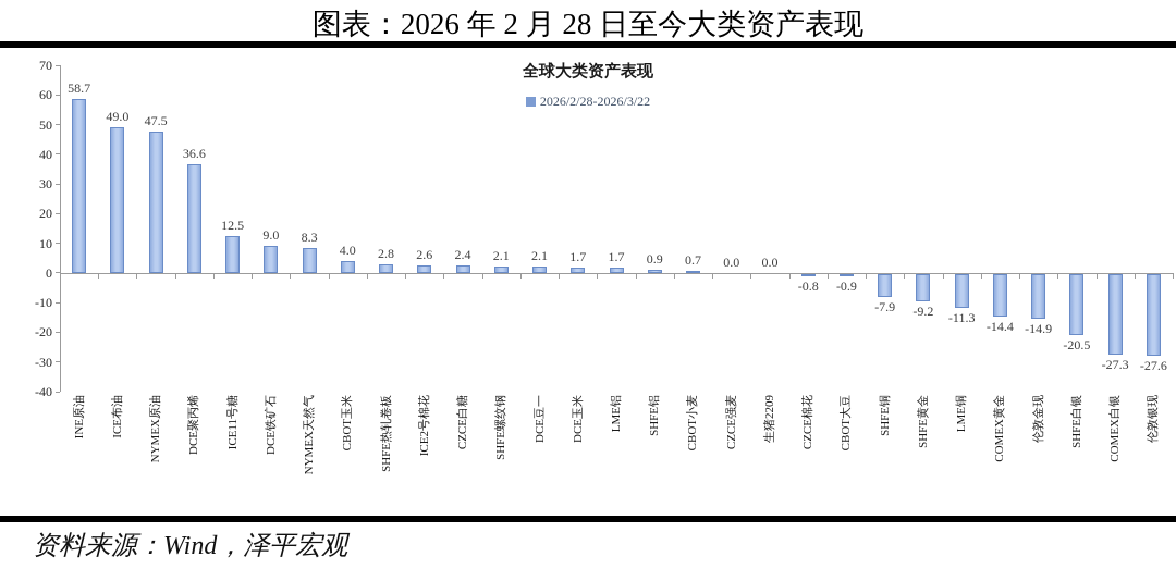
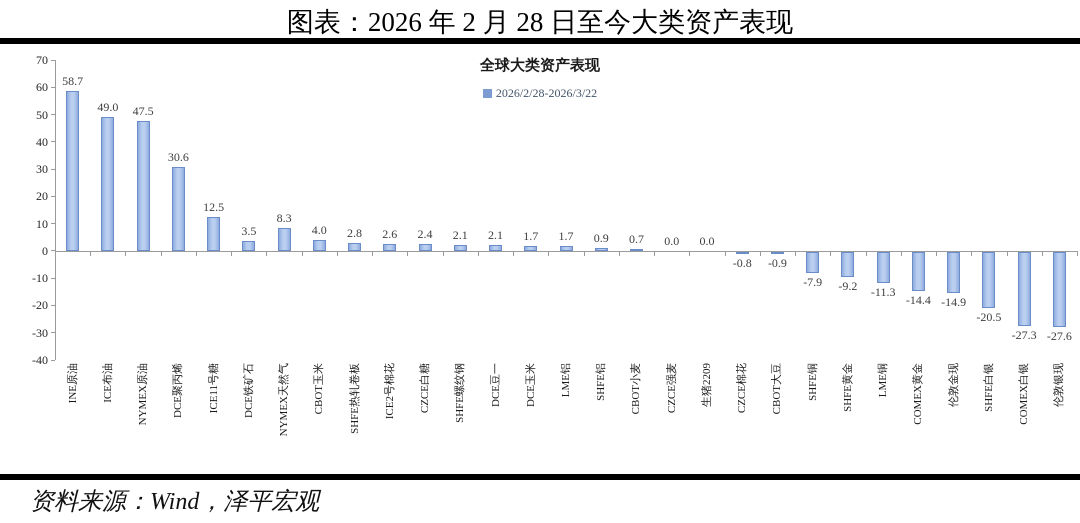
DCE聚丙烯: 36.6 -> 30.6
DCE铁矿石: 9.0 -> 3.5
